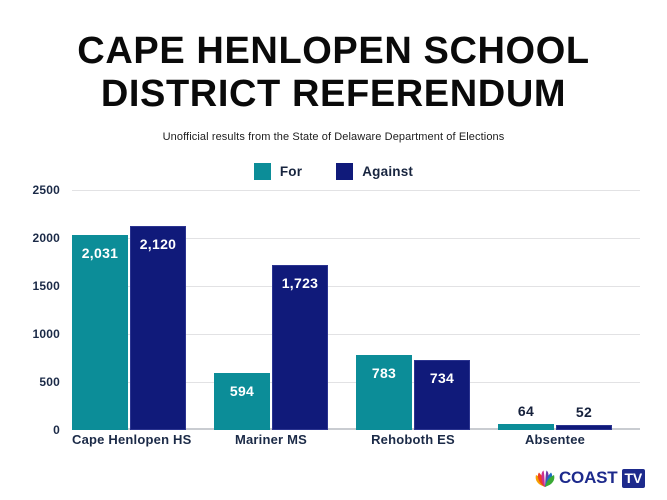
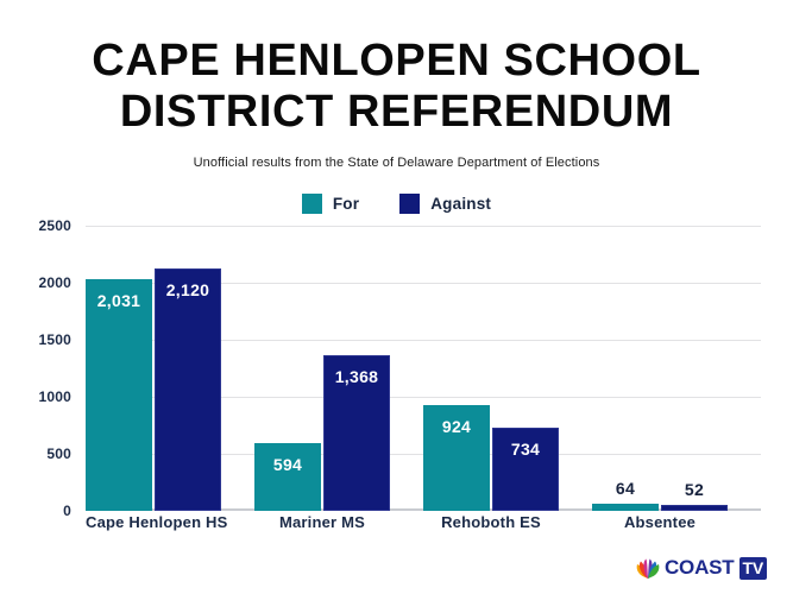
Against/Mariner MS: 1,723 -> 1,368
For/Rehoboth ES: 783 -> 924
